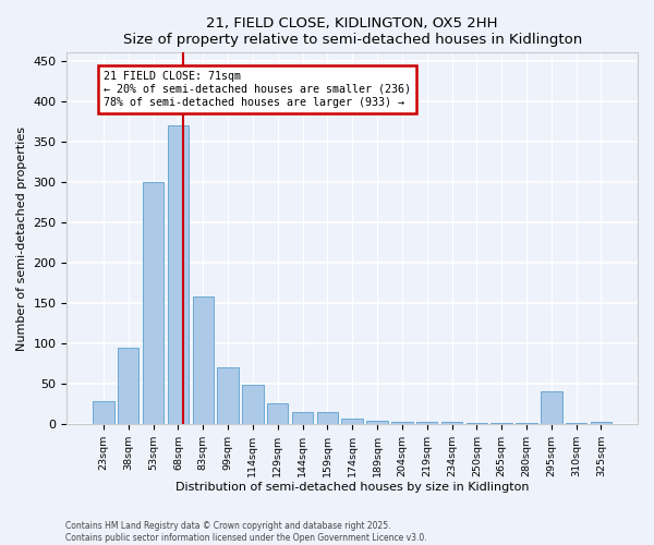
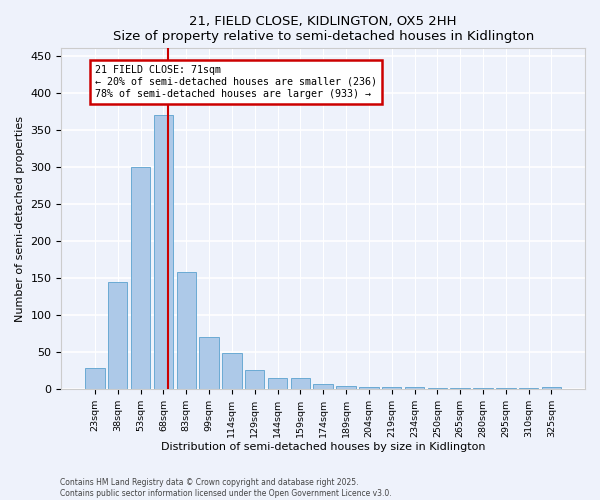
38sqm: 94 -> 145
295sqm: 40 -> 1
